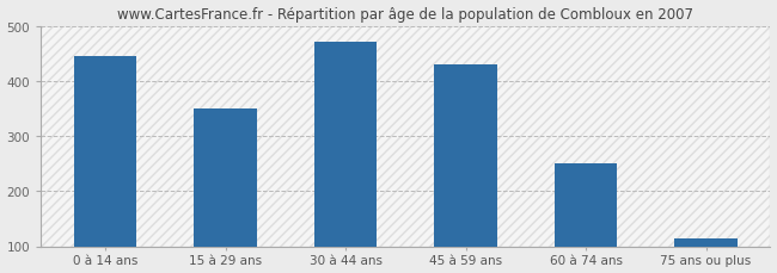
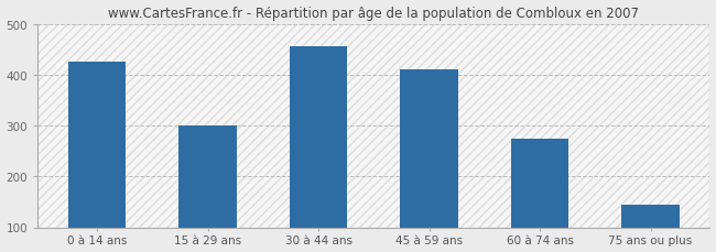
0 à 14 ans: 445 -> 425
15 à 29 ans: 350 -> 300
30 à 44 ans: 470 -> 455
45 à 59 ans: 430 -> 410
60 à 74 ans: 250 -> 275
75 ans ou plus: 113 -> 145
